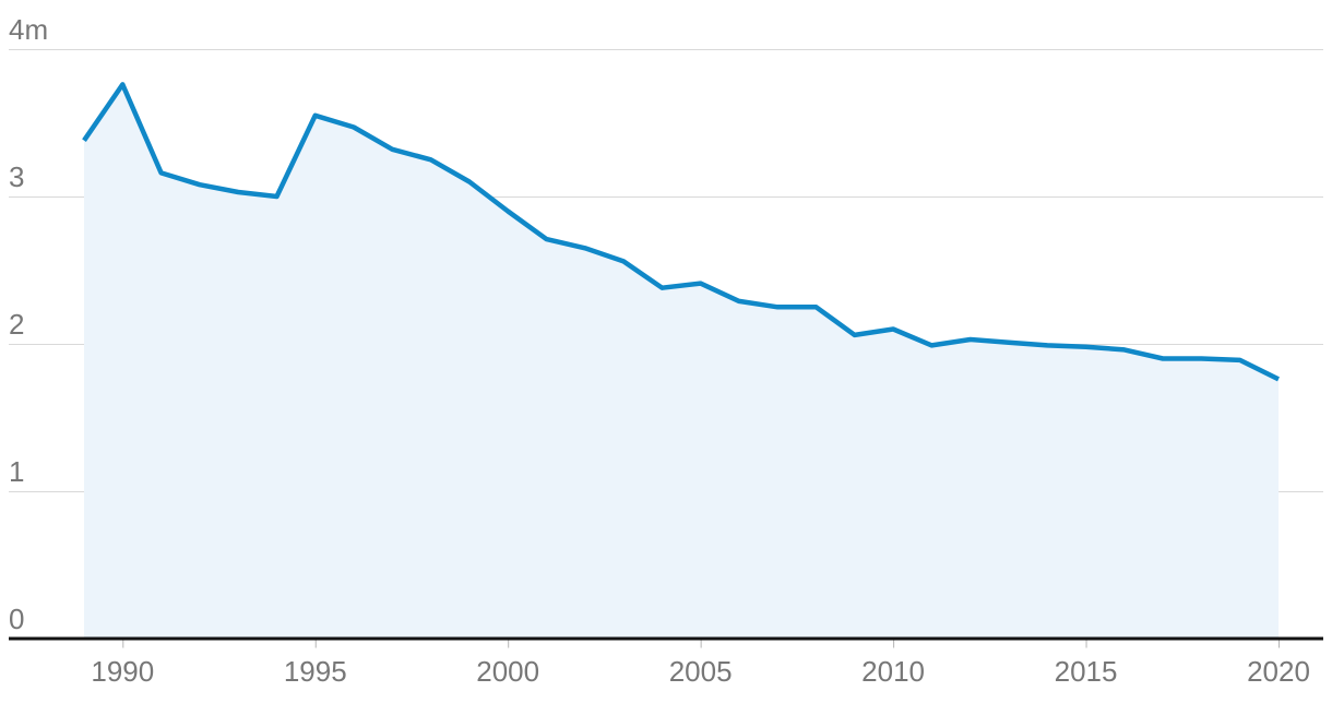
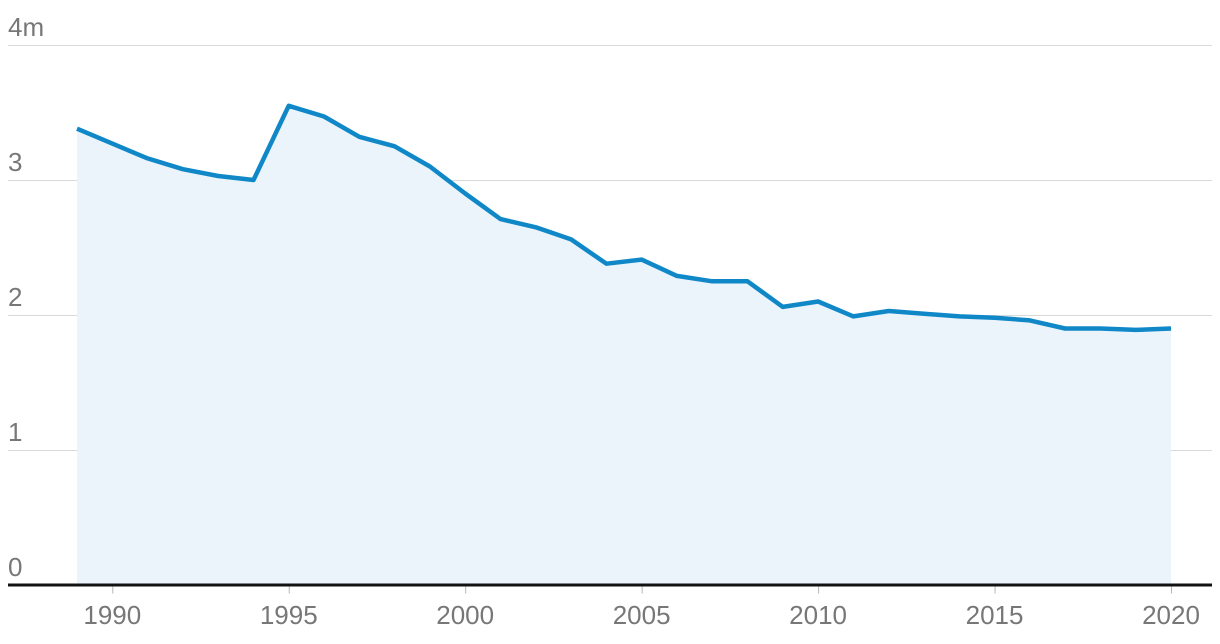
1990: 3.76m -> 3.27m
2020: 1.76m -> 1.90m
